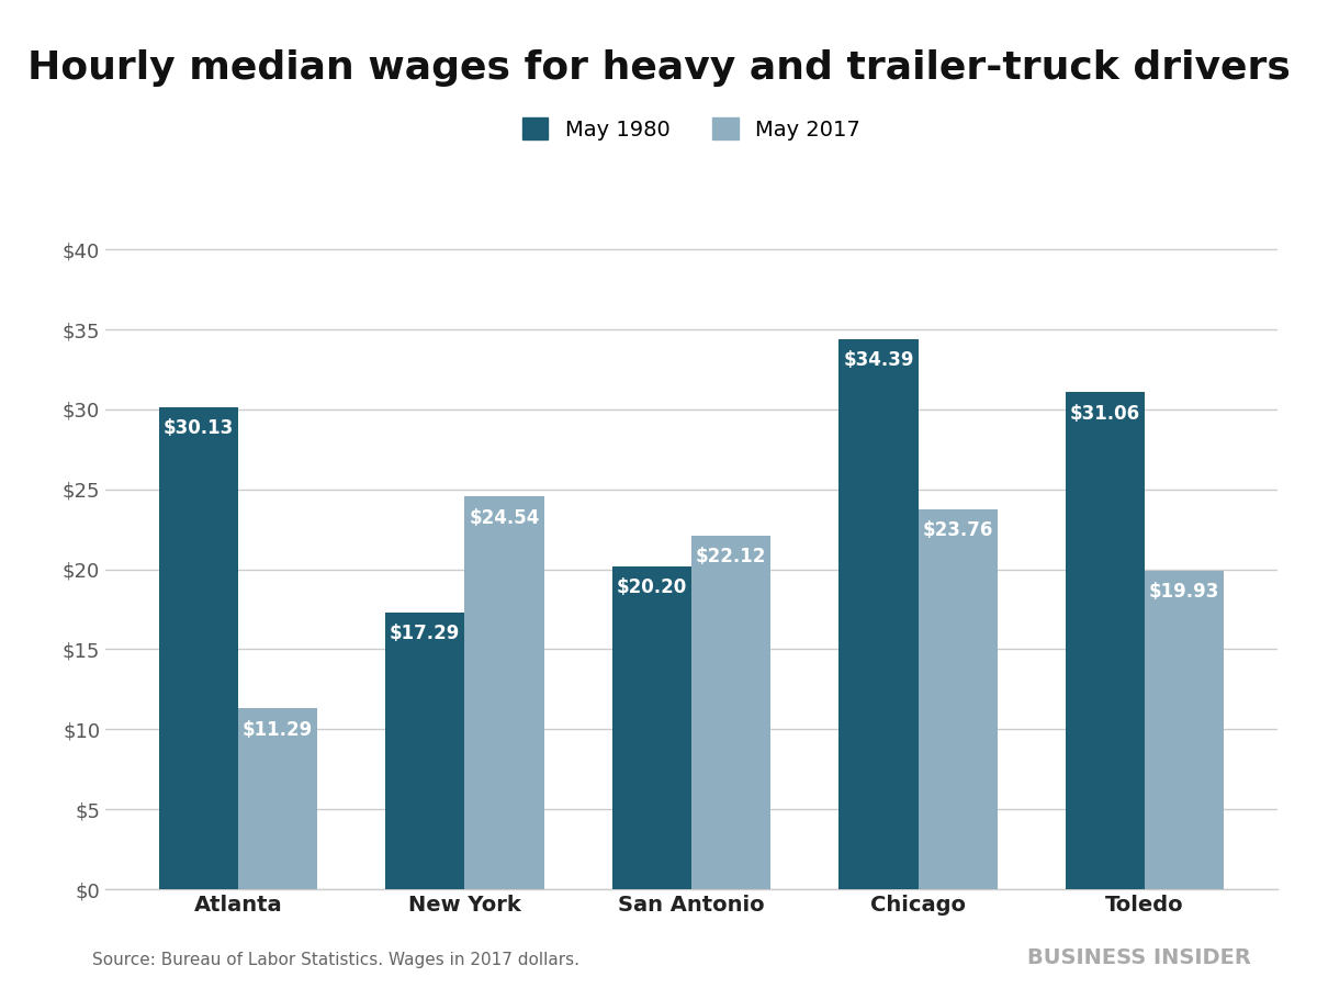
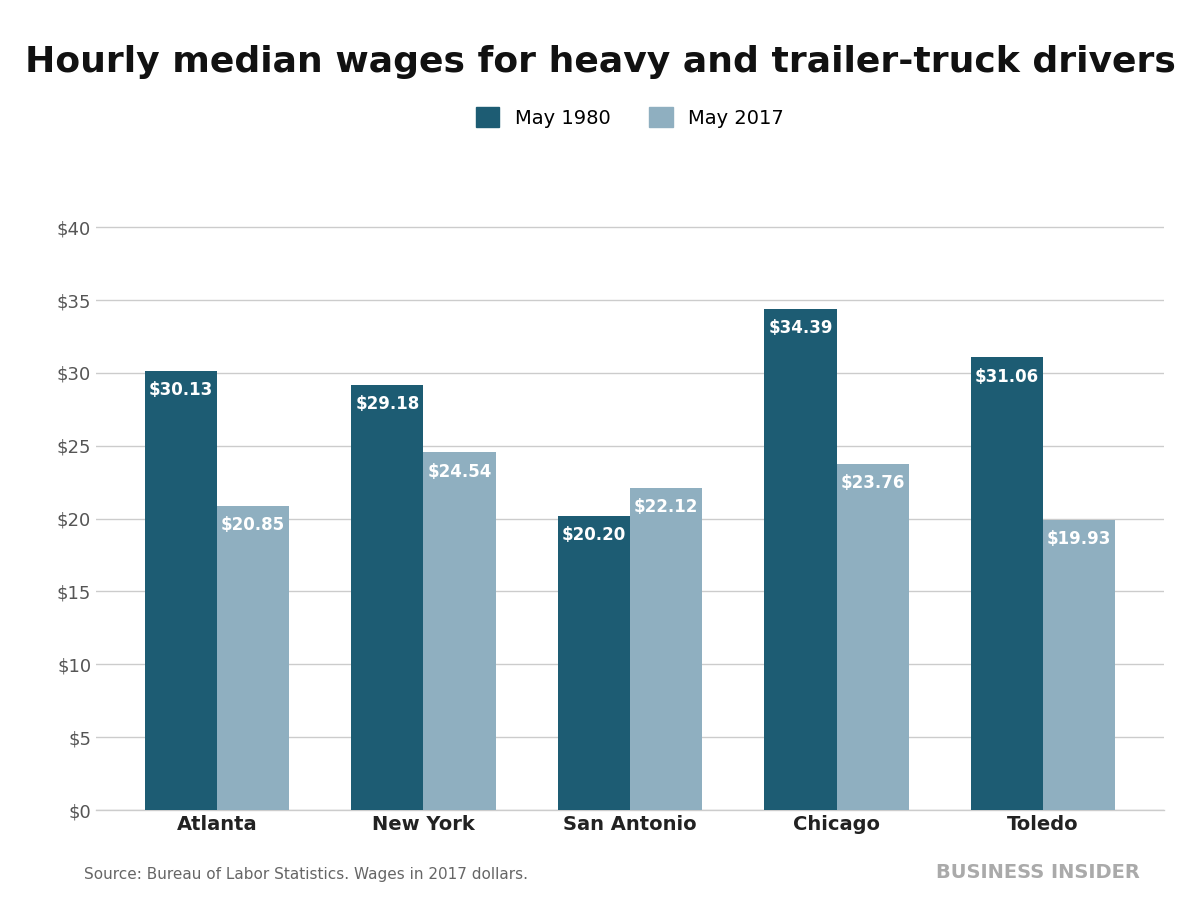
May 2017/Atlanta: $11.29 -> $20.85
May 1980/New York: $17.29 -> $29.18
